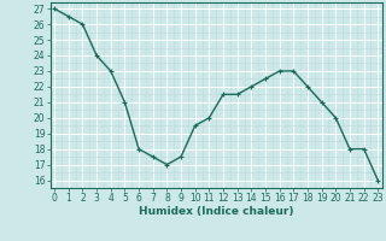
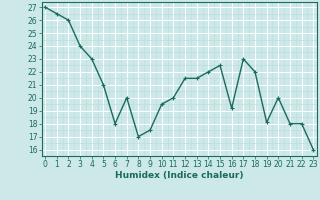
7: 17.5 -> 20.0
16: 23.0 -> 19.2
19: 21.0 -> 18.1
